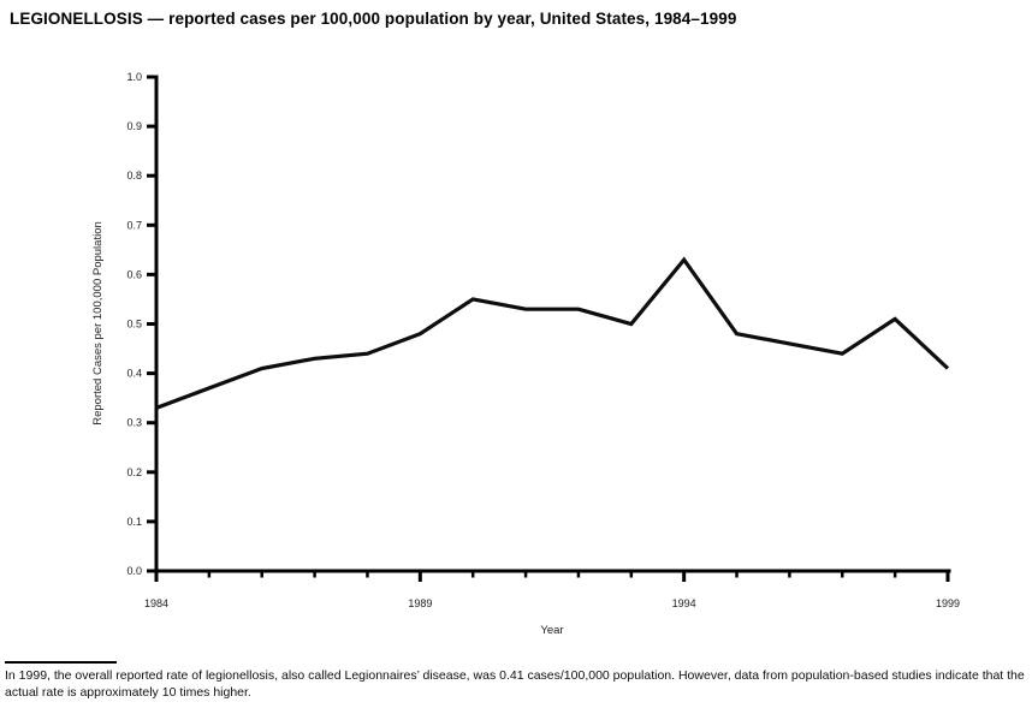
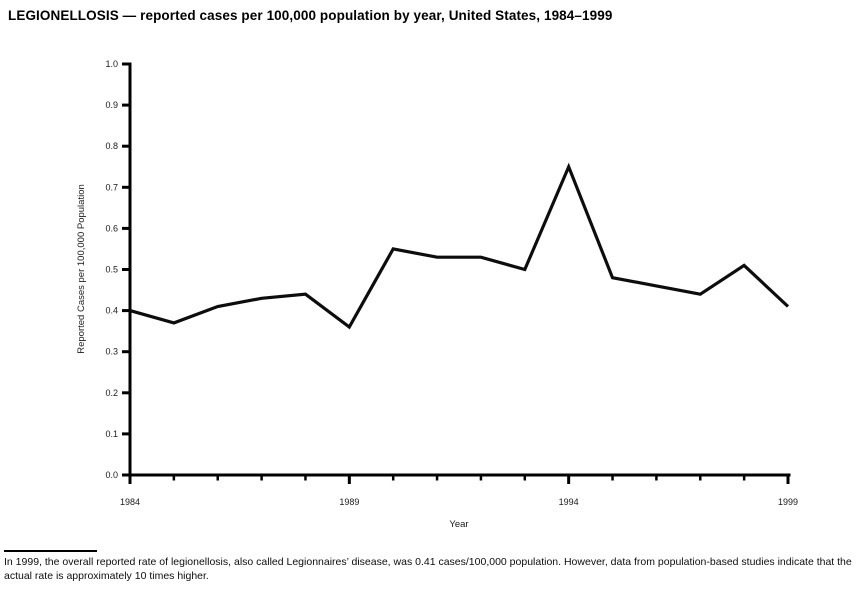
1984: 0.33 -> 0.40
1989: 0.48 -> 0.36
1994: 0.63 -> 0.75
